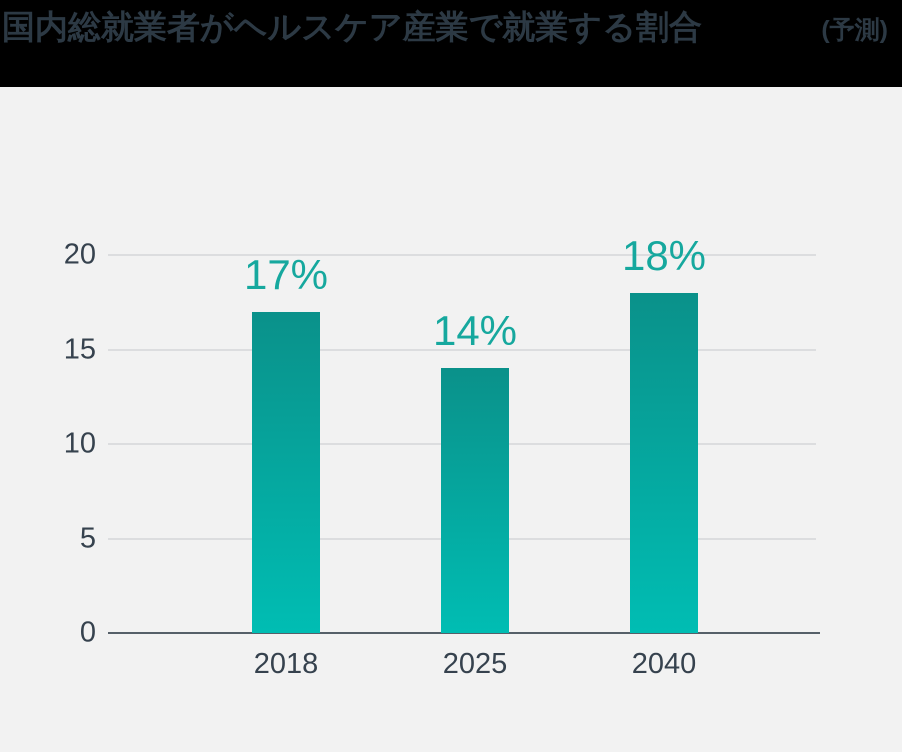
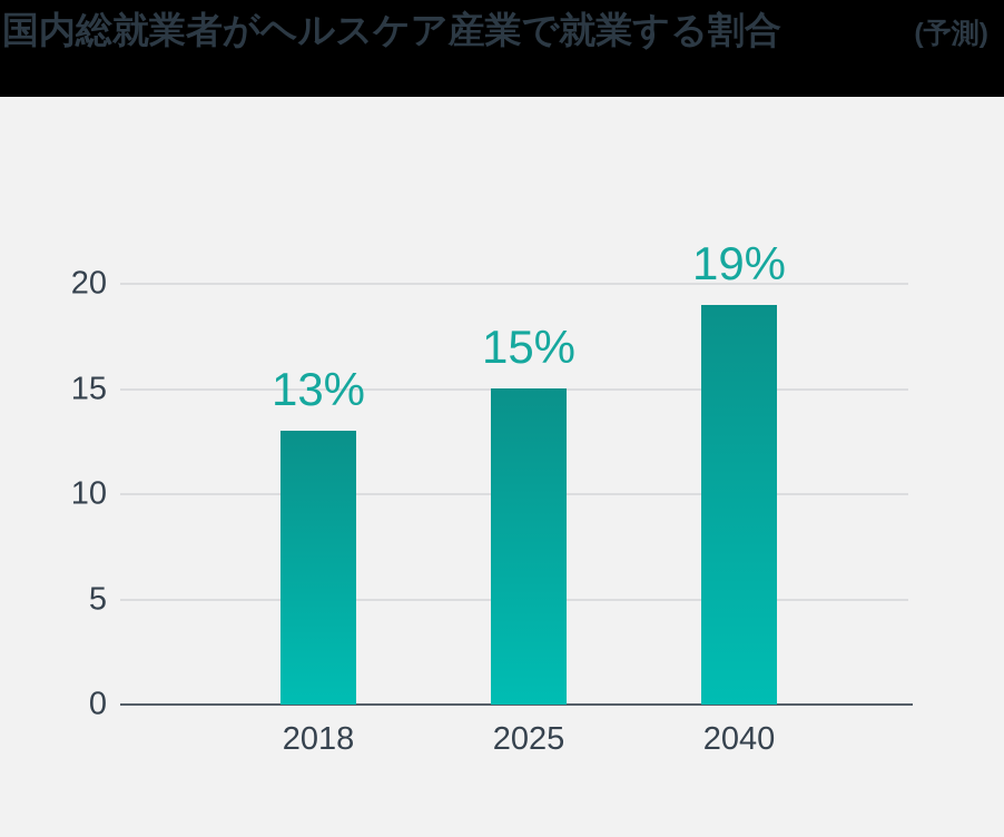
2018: 17% -> 13%
2025: 14% -> 15%
2040: 18% -> 19%
